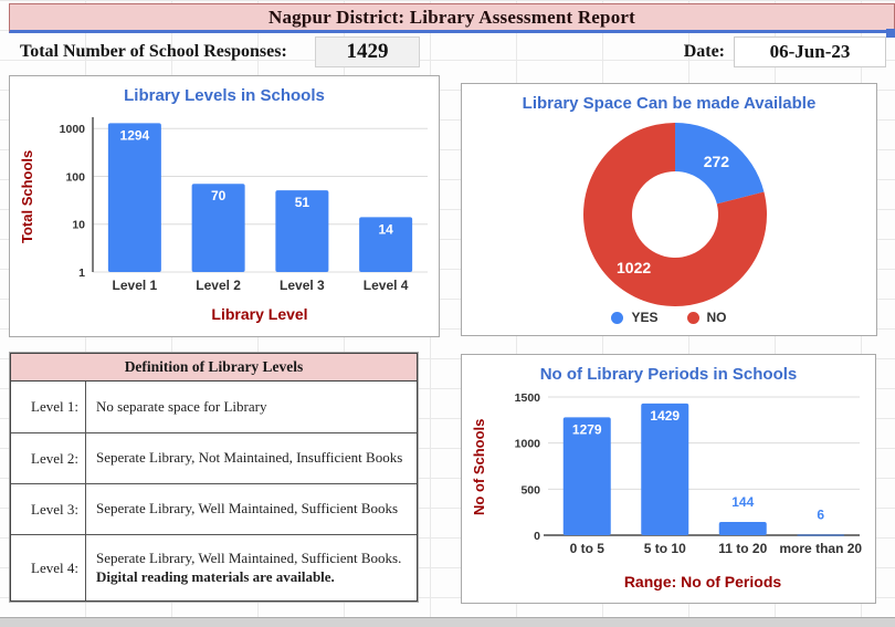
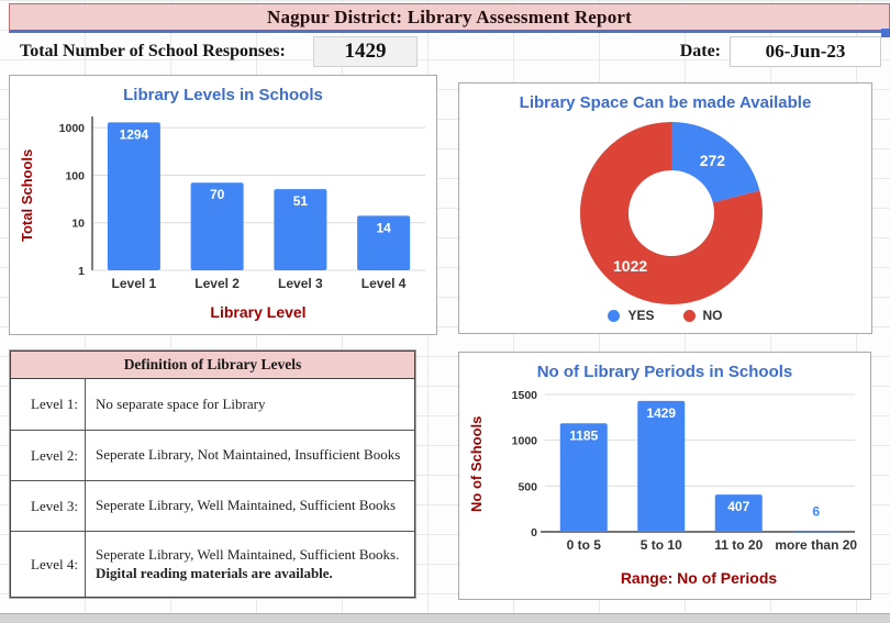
No of Library Periods in Schools/0 to 5: 1279 -> 1185
No of Library Periods in Schools/11 to 20: 144 -> 407
